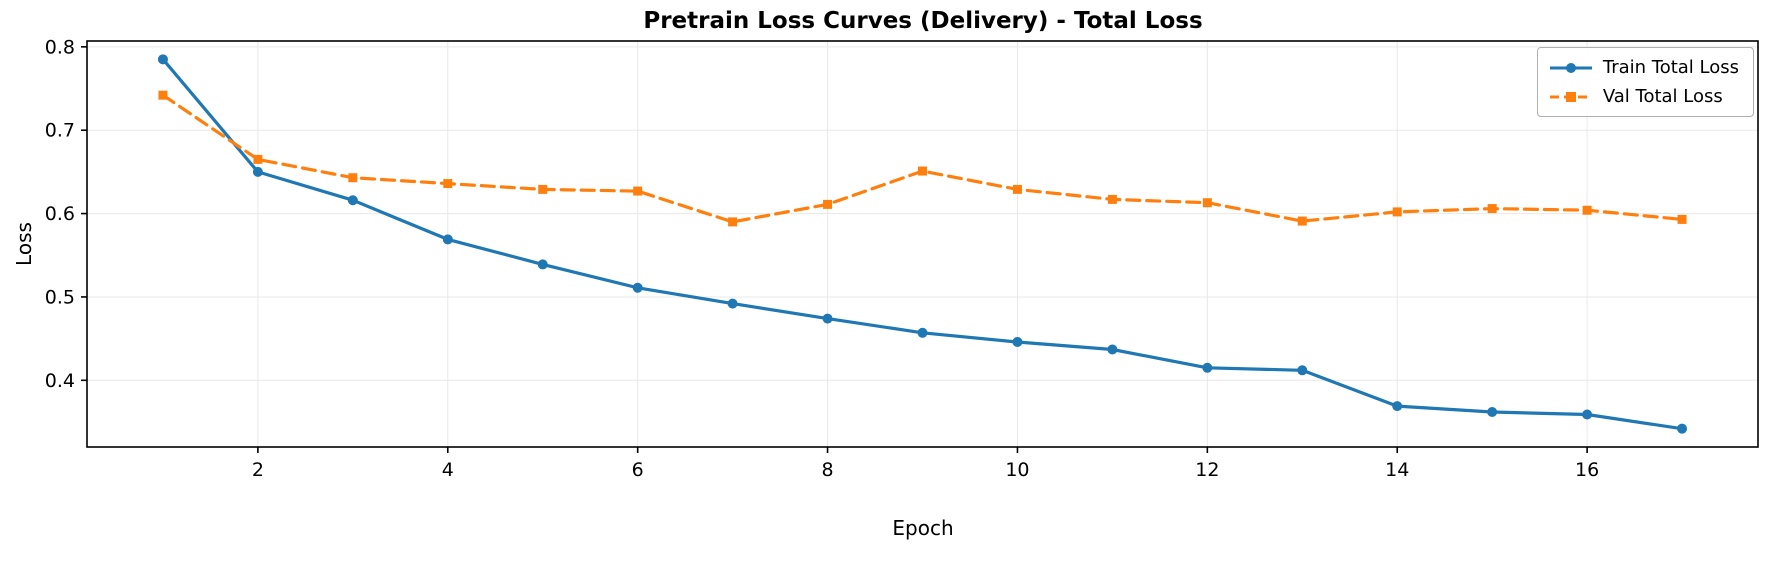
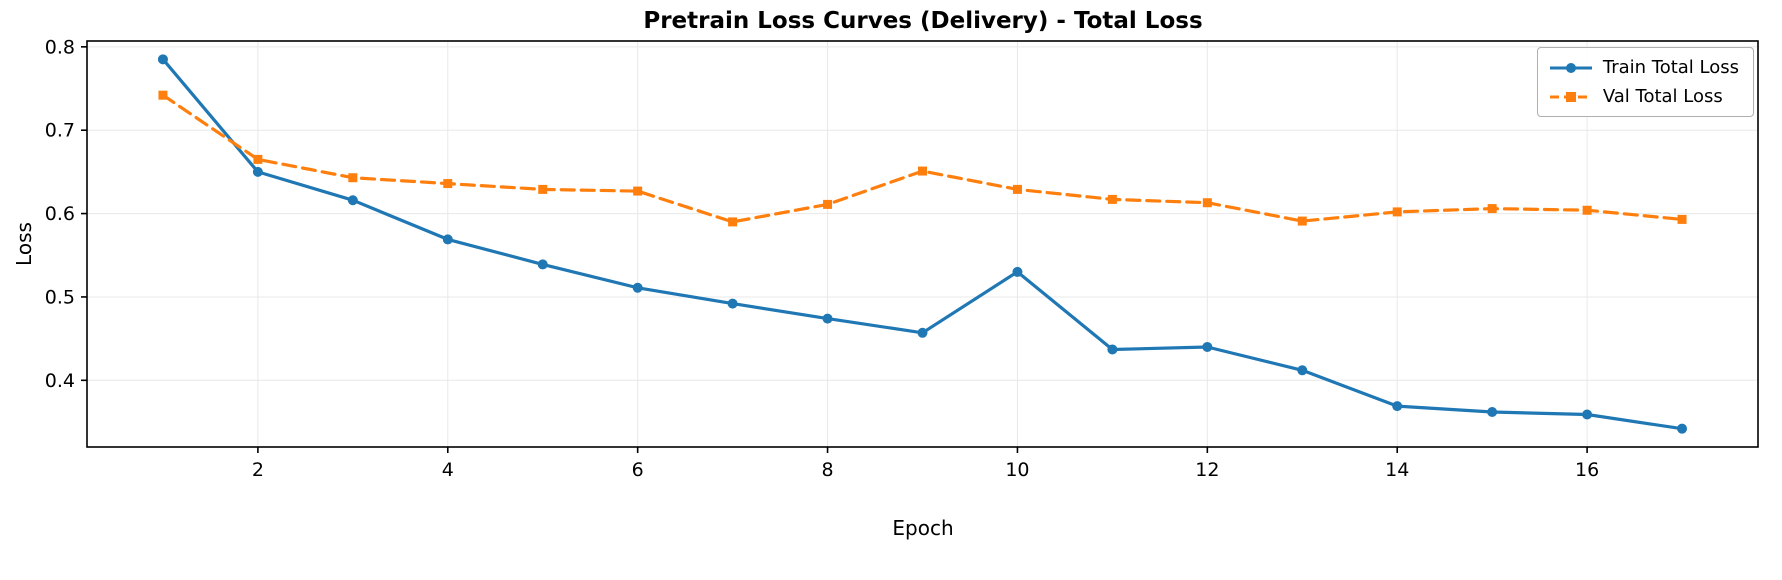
Train Total Loss/10: 0.45 -> 0.53
Train Total Loss/12: 0.41 -> 0.44
